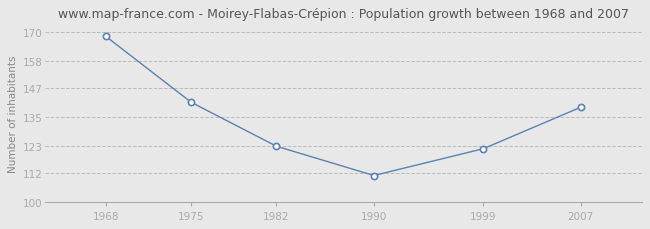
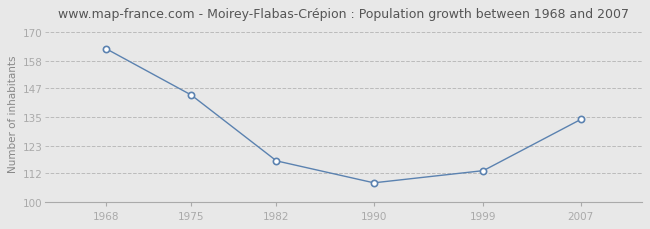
1968: 168 -> 163
1975: 141 -> 144
1982: 123 -> 117
1990: 111 -> 108
1999: 122 -> 113
2007: 139 -> 134
